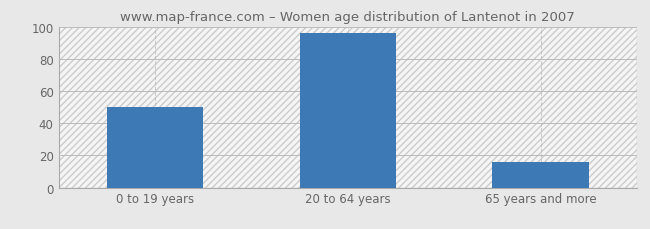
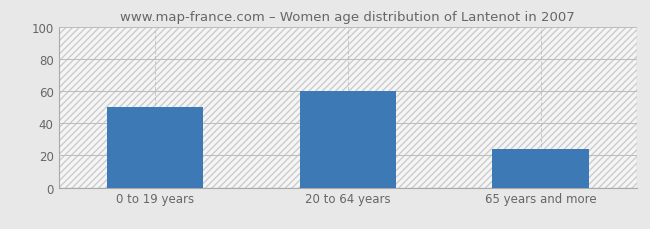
20 to 64 years: 96 -> 60
65 years and more: 16 -> 24
